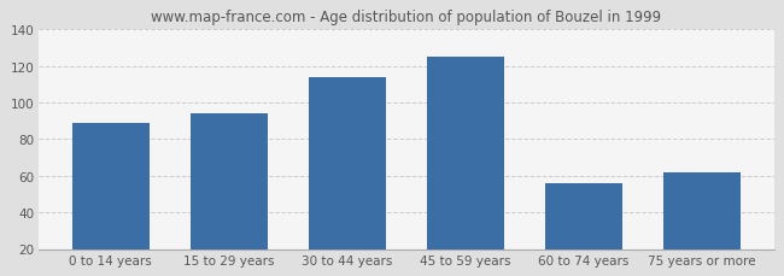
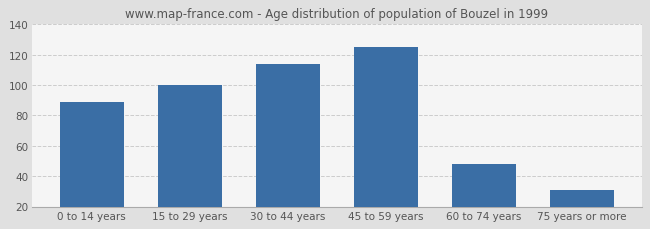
15 to 29 years: 94 -> 100
60 to 74 years: 56 -> 48
75 years or more: 62 -> 31
